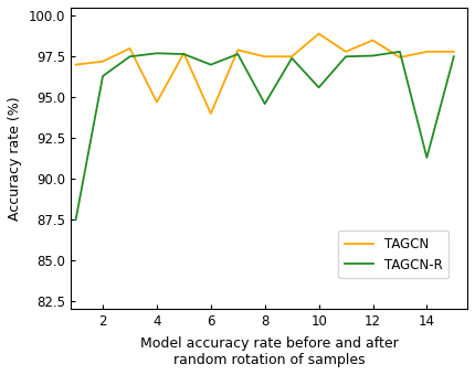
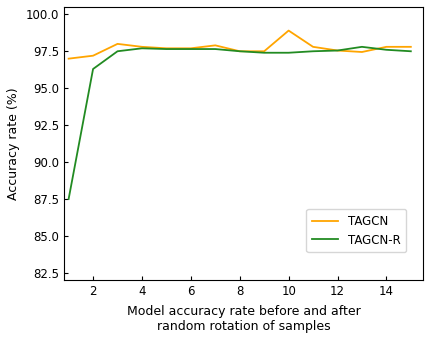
TAGCN/4: 94.7 -> 97.8
TAGCN/6: 94.0 -> 97.7
TAGCN-R/6: 97.0 -> 97.7
TAGCN-R/8: 94.6 -> 97.5
TAGCN-R/10: 95.6 -> 97.4
TAGCN/12: 98.5 -> 97.5
TAGCN-R/14: 91.3 -> 97.6
